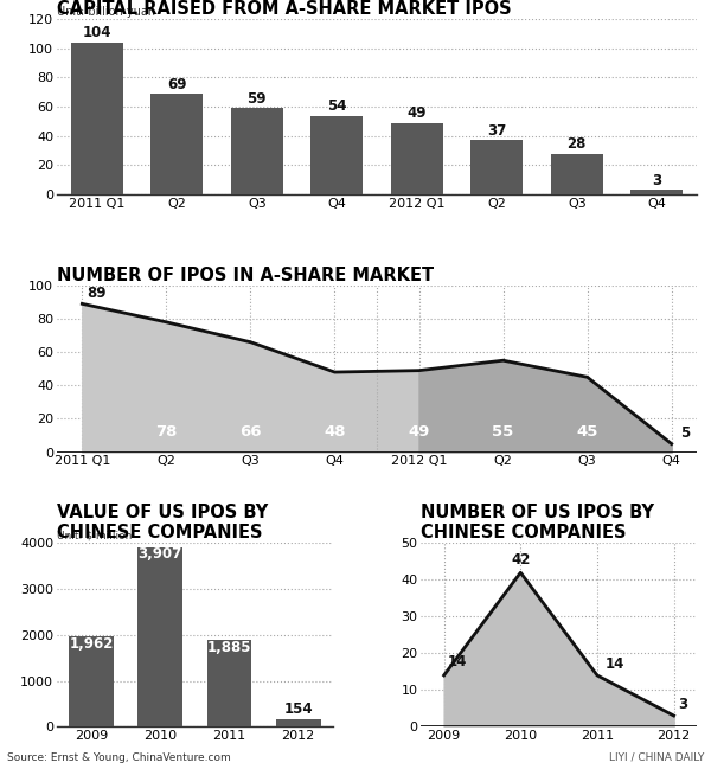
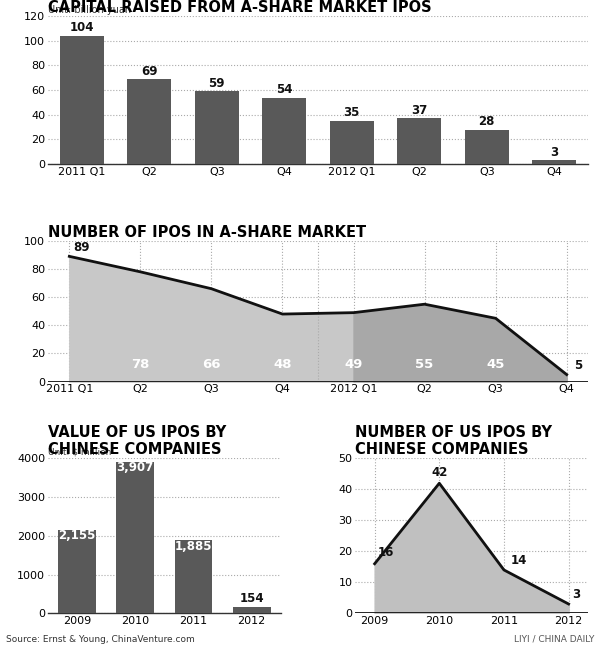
CAPITAL RAISED FROM A-SHARE MARKET IPOS/2012 Q1: 49 -> 35
VALUE OF US IPOS BY CHINESE COMPANIES/2009: 1,962 -> 2,155
NUMBER OF US IPOS BY CHINESE COMPANIES/2009: 14 -> 16
